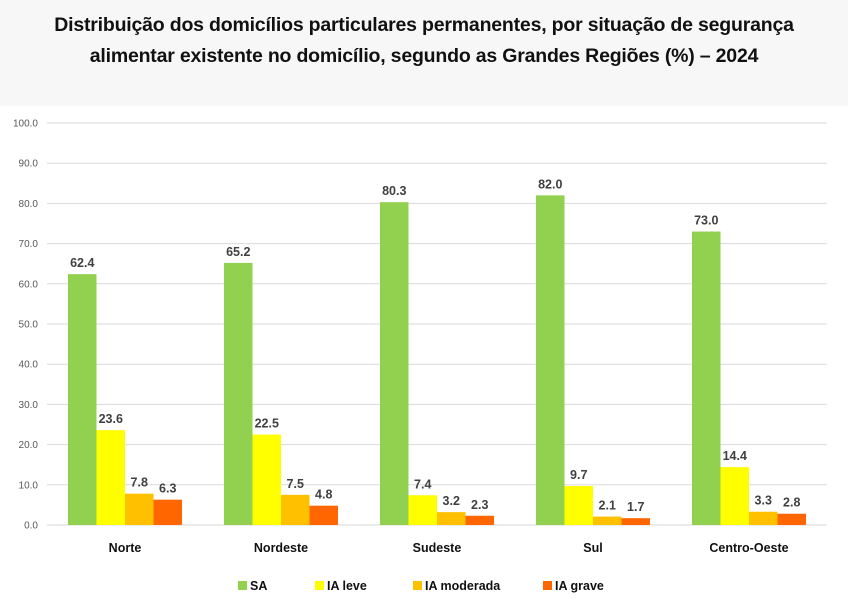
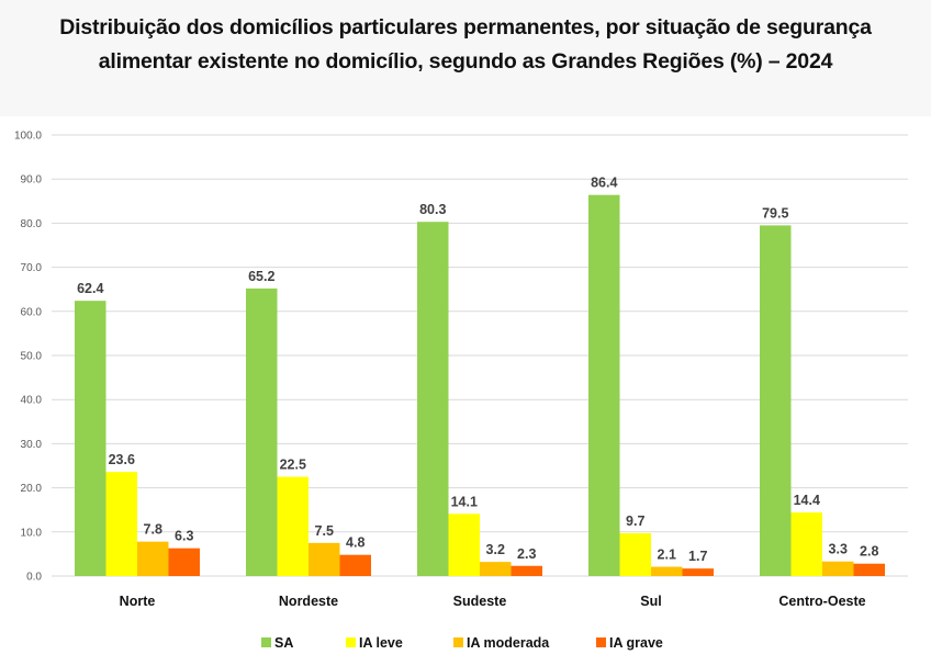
IA leve/Sudeste: 7.4 -> 14.1
SA/Sul: 82.0 -> 86.4
SA/Centro-Oeste: 73.0 -> 79.5
